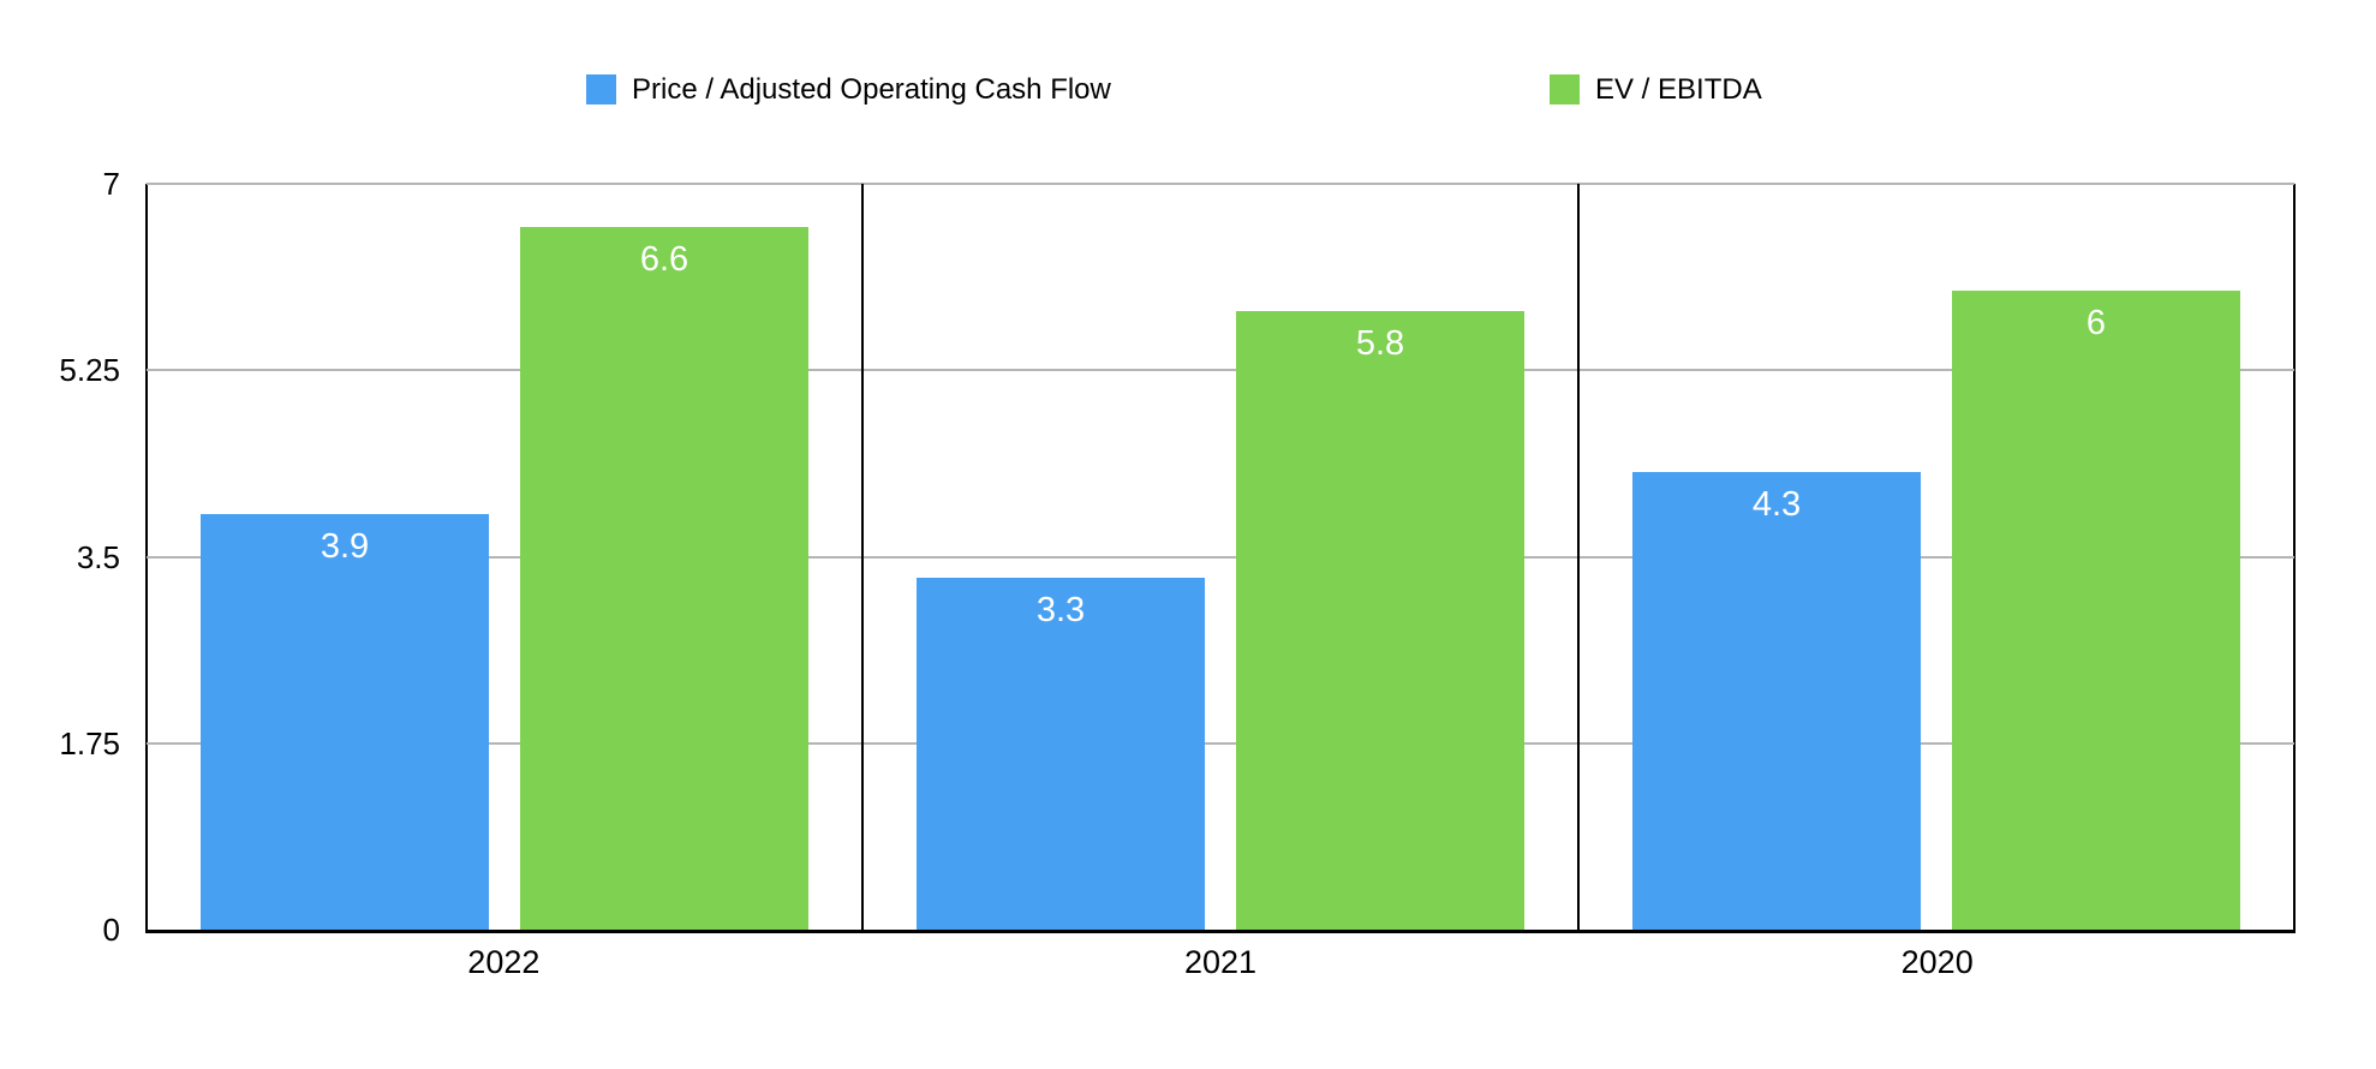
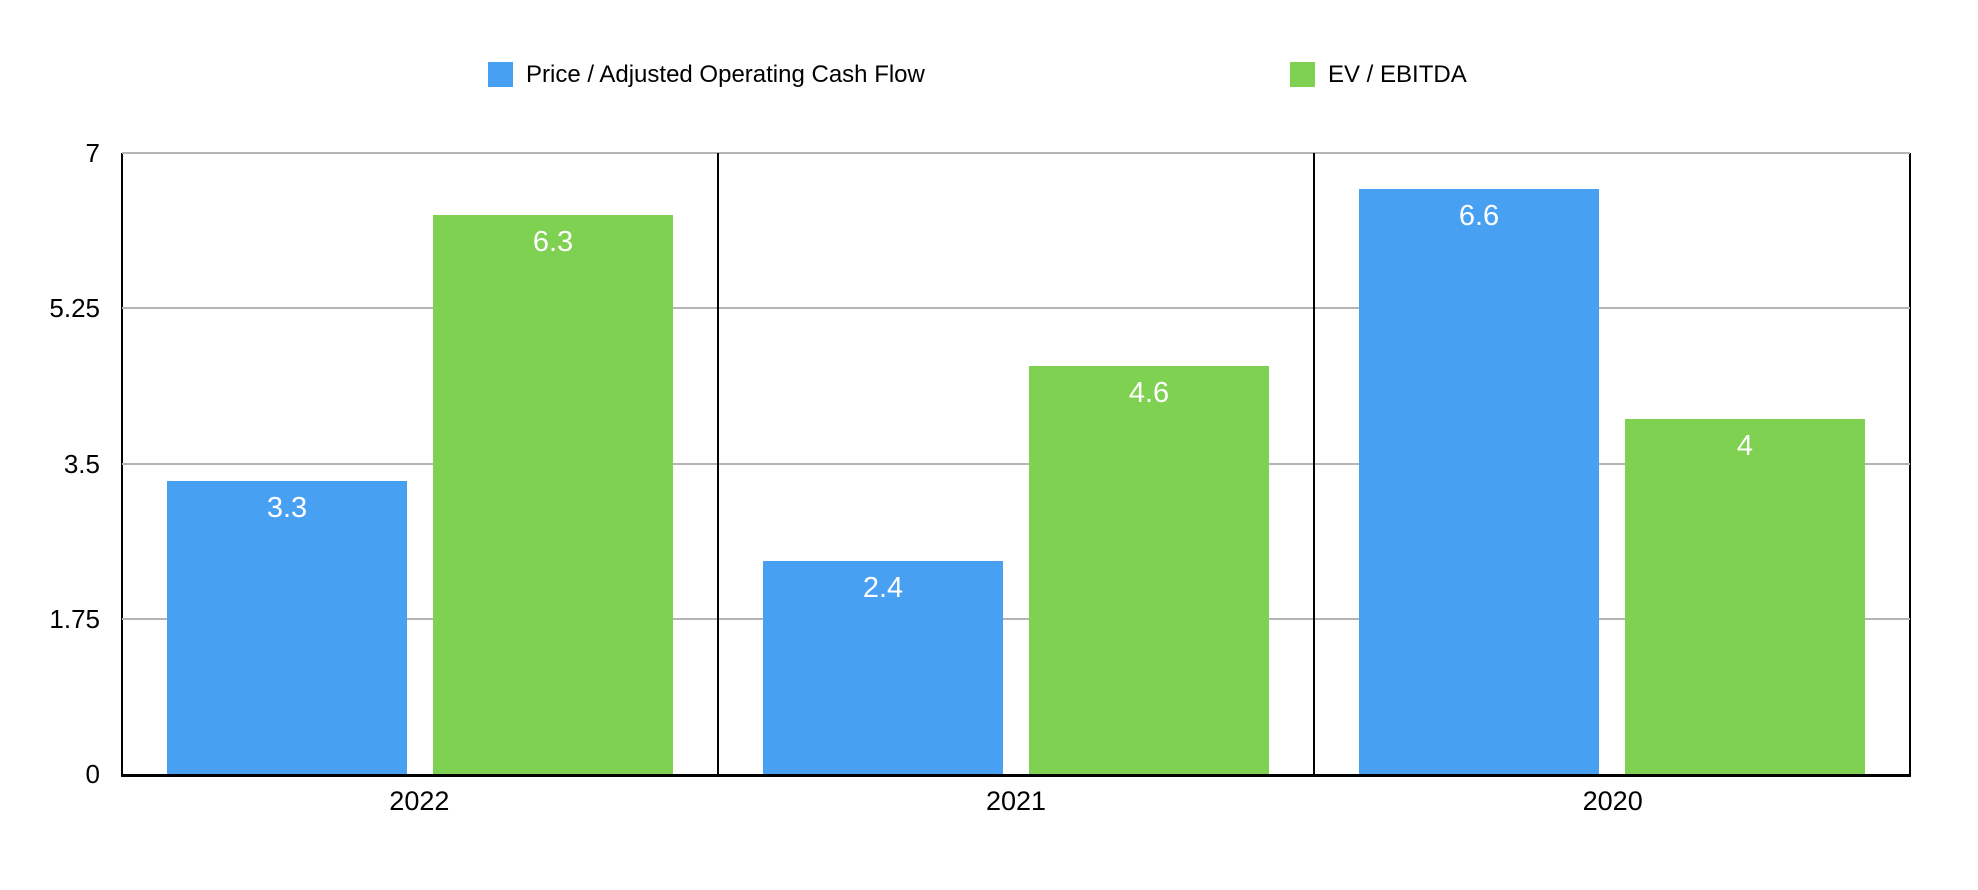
Price / Adjusted Operating Cash Flow/2022: 3.9 -> 3.3
EV / EBITDA/2022: 6.6 -> 6.3
Price / Adjusted Operating Cash Flow/2021: 3.3 -> 2.4
EV / EBITDA/2021: 5.8 -> 4.6
Price / Adjusted Operating Cash Flow/2020: 4.3 -> 6.6
EV / EBITDA/2020: 6 -> 4
